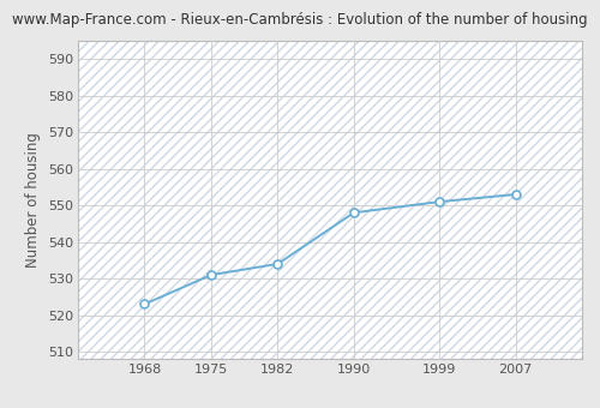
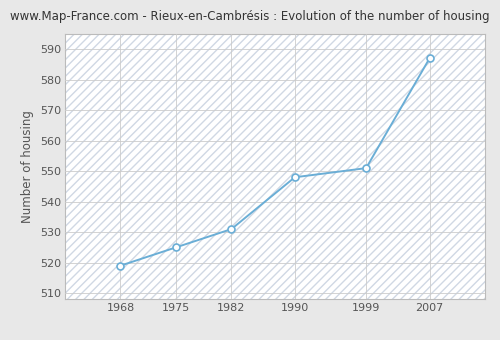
1968: 523 -> 519
1975: 531 -> 525
1982: 534 -> 531
2007: 553 -> 587
